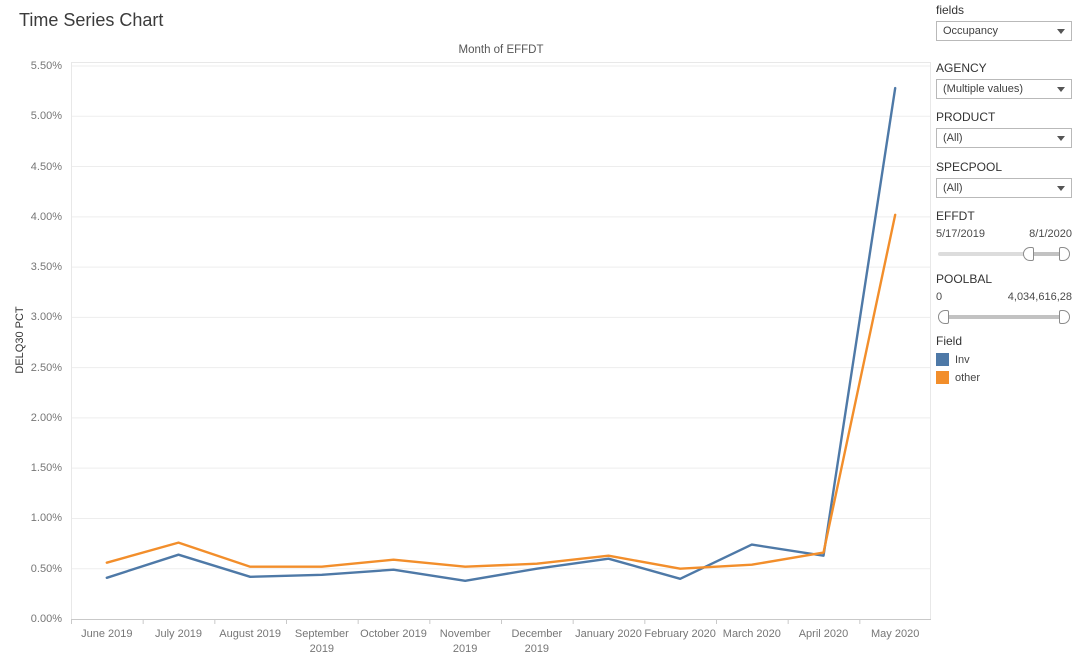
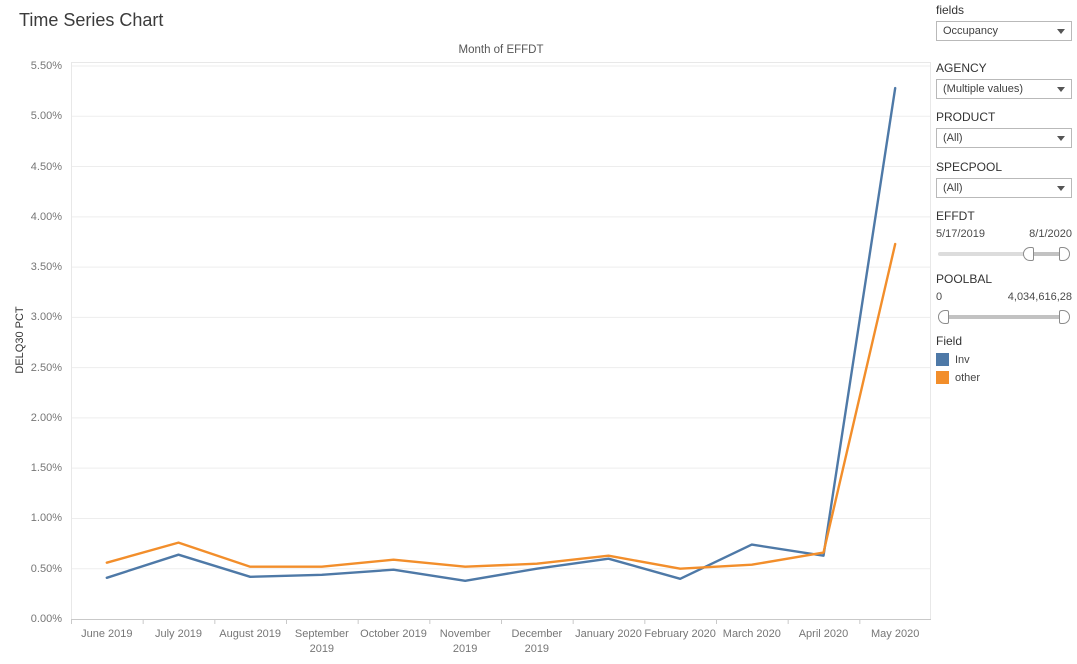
other/May 2020: 4.02% -> 3.73%
